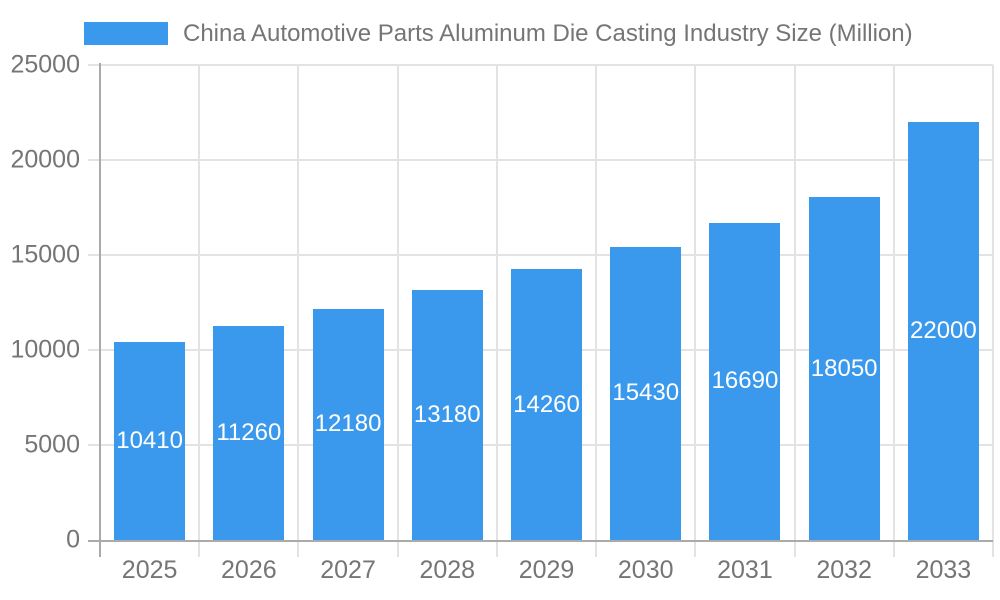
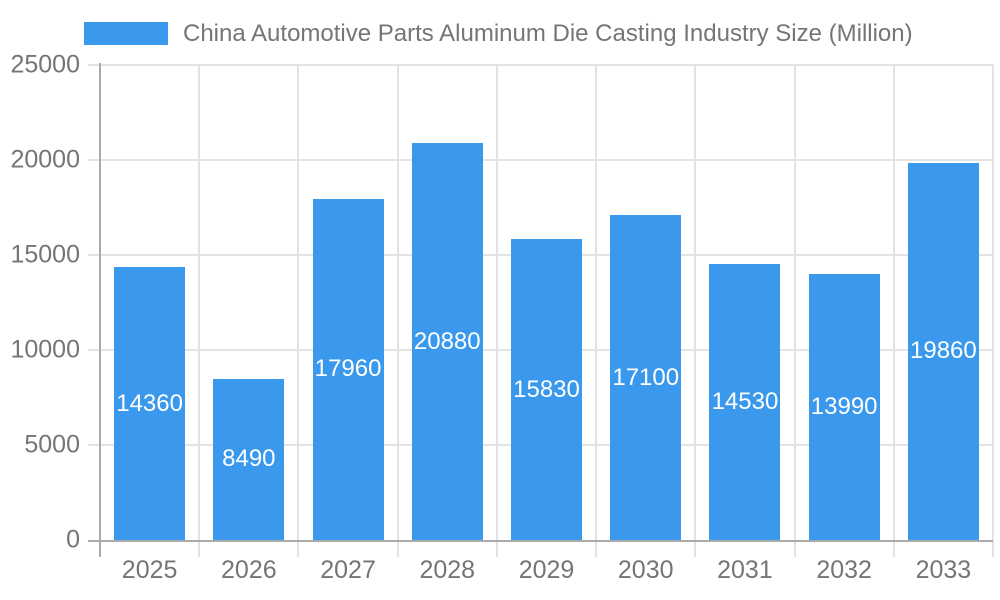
2025: 10410 -> 14360
2026: 11260 -> 8490
2027: 12180 -> 17960
2028: 13180 -> 20880
2029: 14260 -> 15830
2030: 15430 -> 17100
2031: 16690 -> 14530
2032: 18050 -> 13990
2033: 22000 -> 19860
